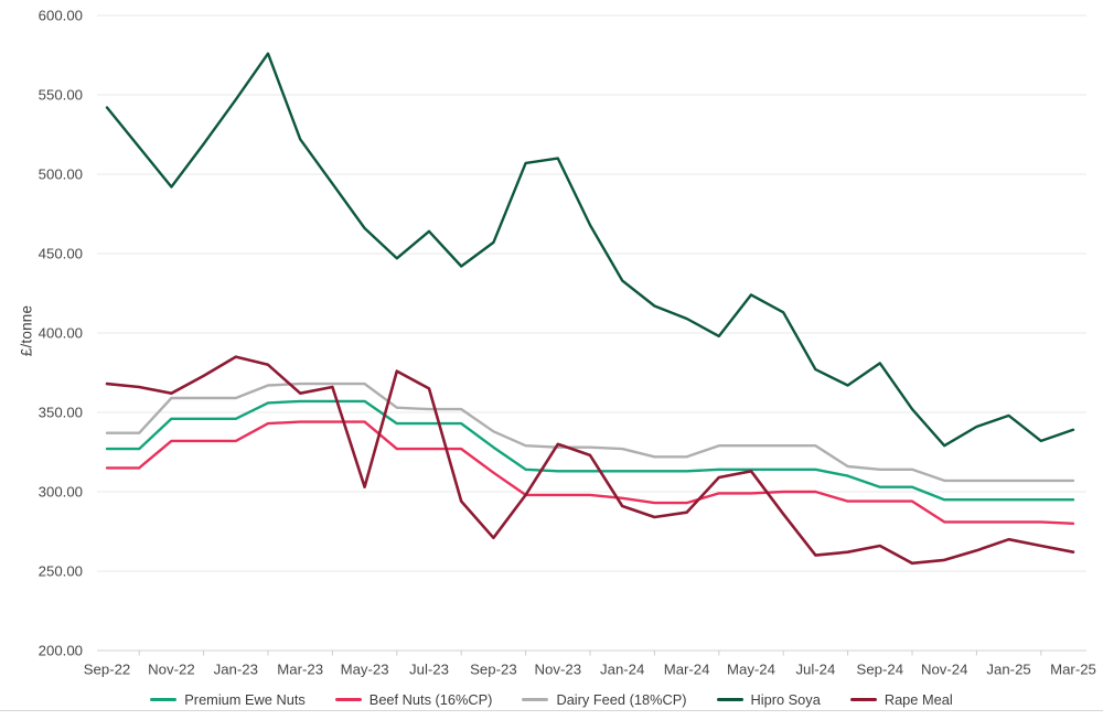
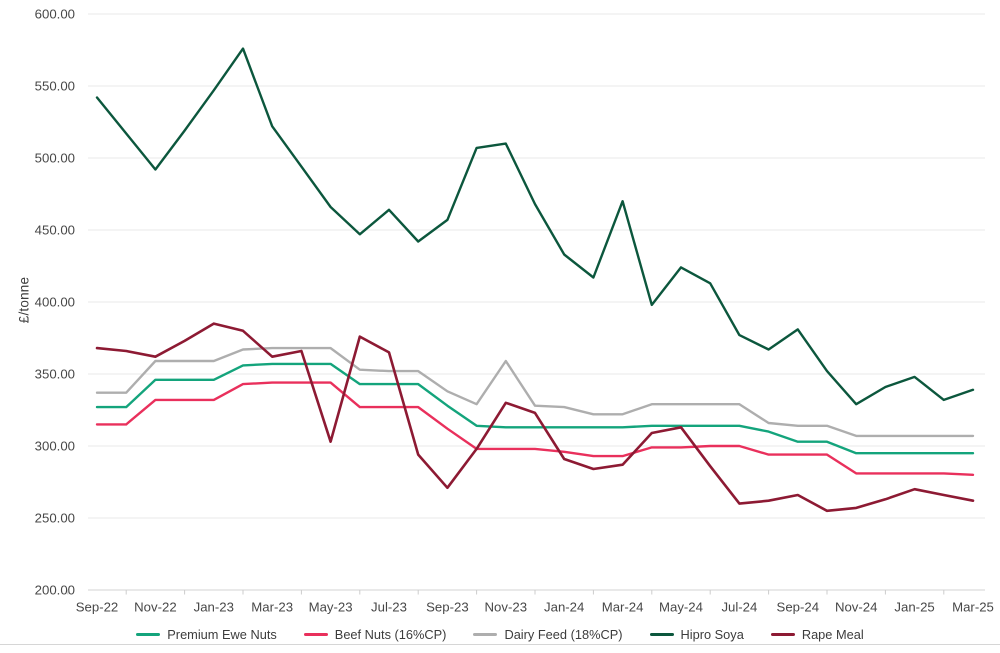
Dairy Feed (18%CP)/Nov-23: 328 -> 359
Hipro Soya/Mar-24: 409 -> 470
